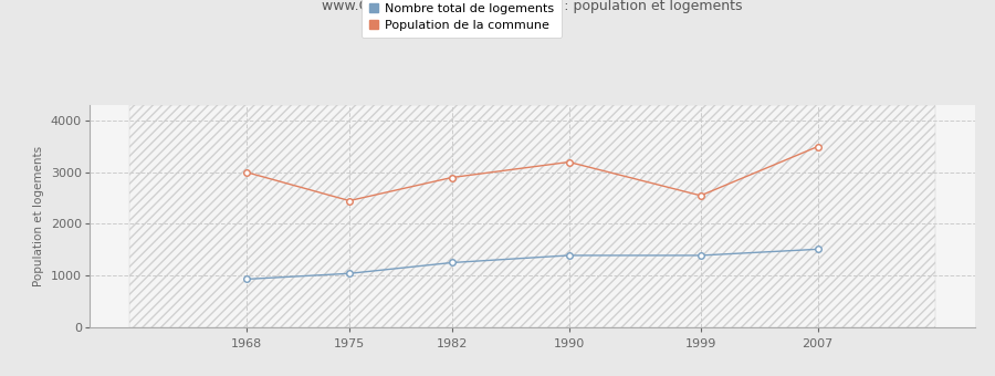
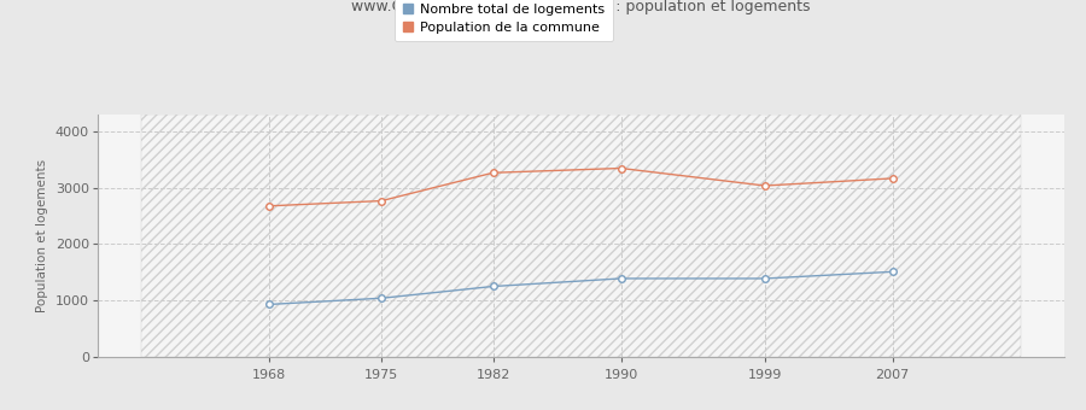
Population de la commune/1968: 3000 -> 2680
Population de la commune/1975: 2450 -> 2770
Population de la commune/1982: 2900 -> 3270
Population de la commune/1990: 3200 -> 3350
Population de la commune/1999: 2550 -> 3040
Population de la commune/2007: 3500 -> 3170
